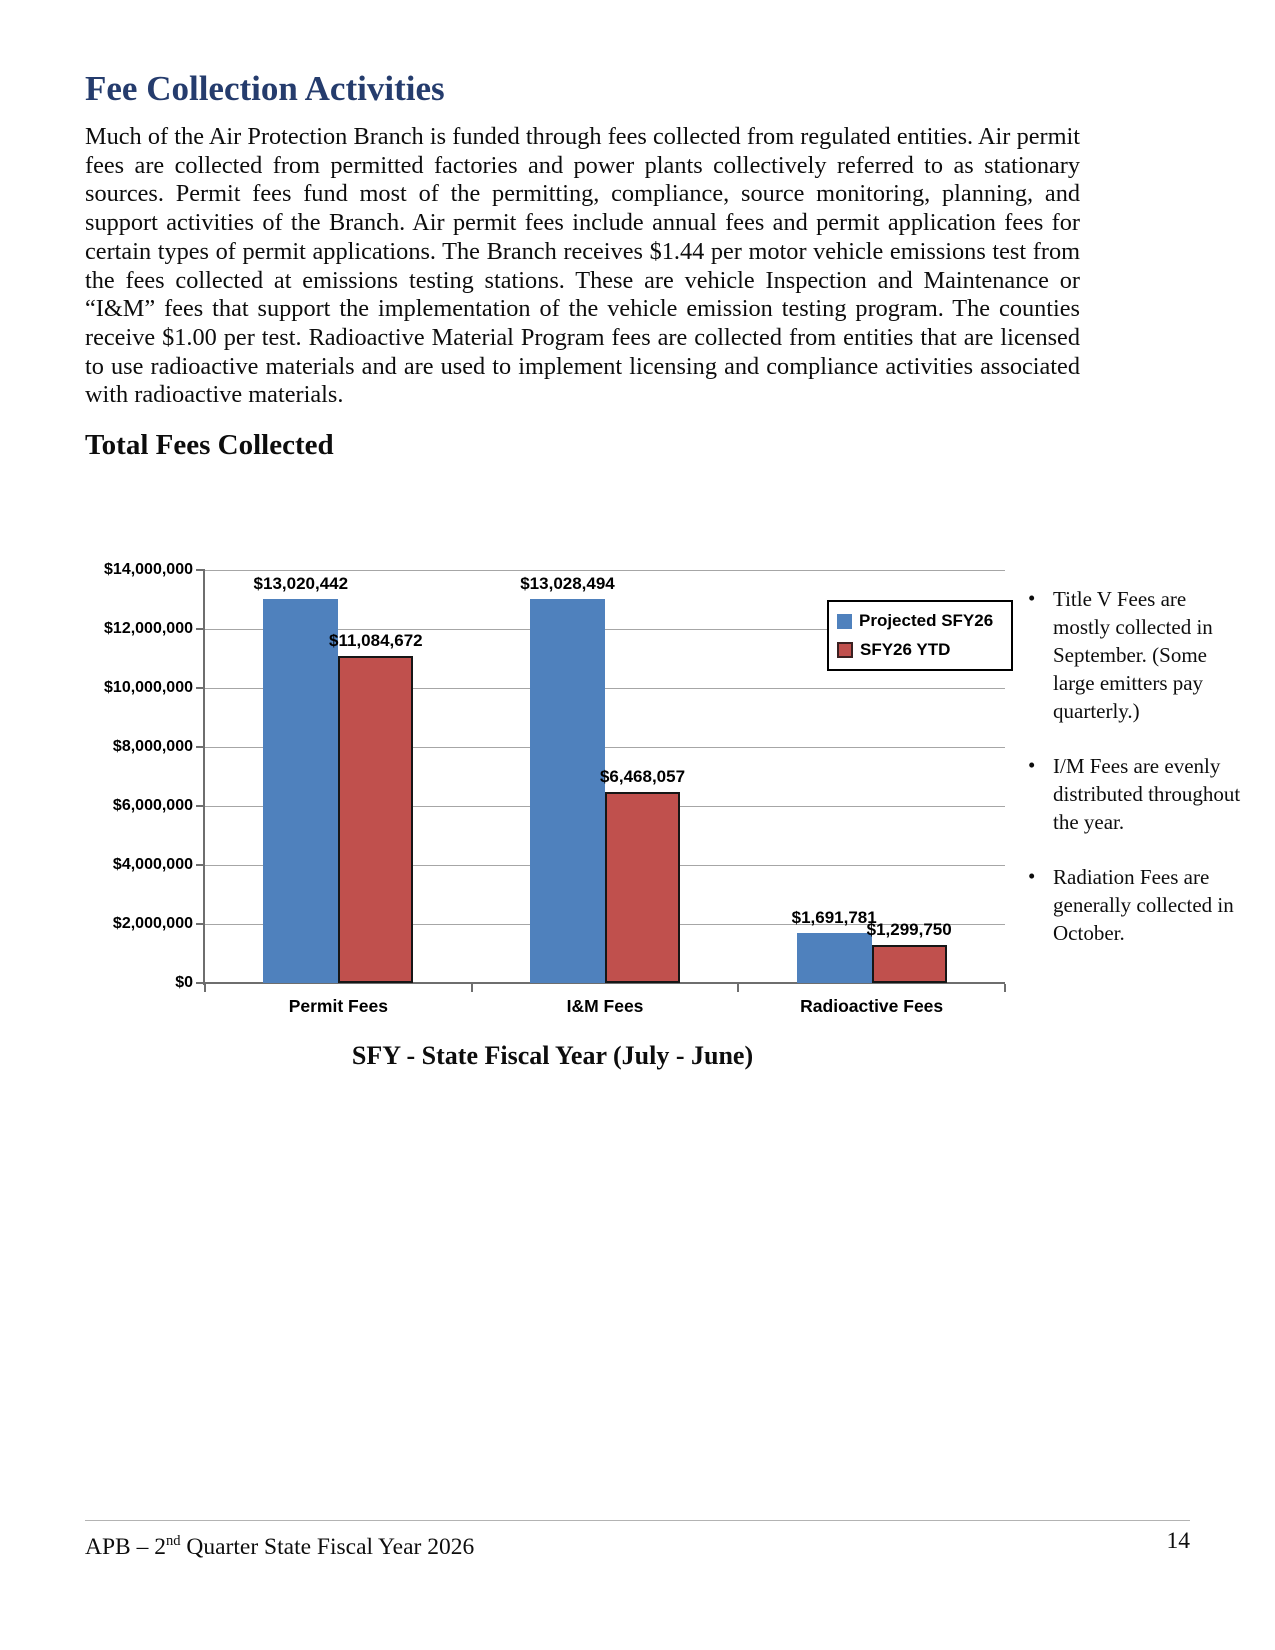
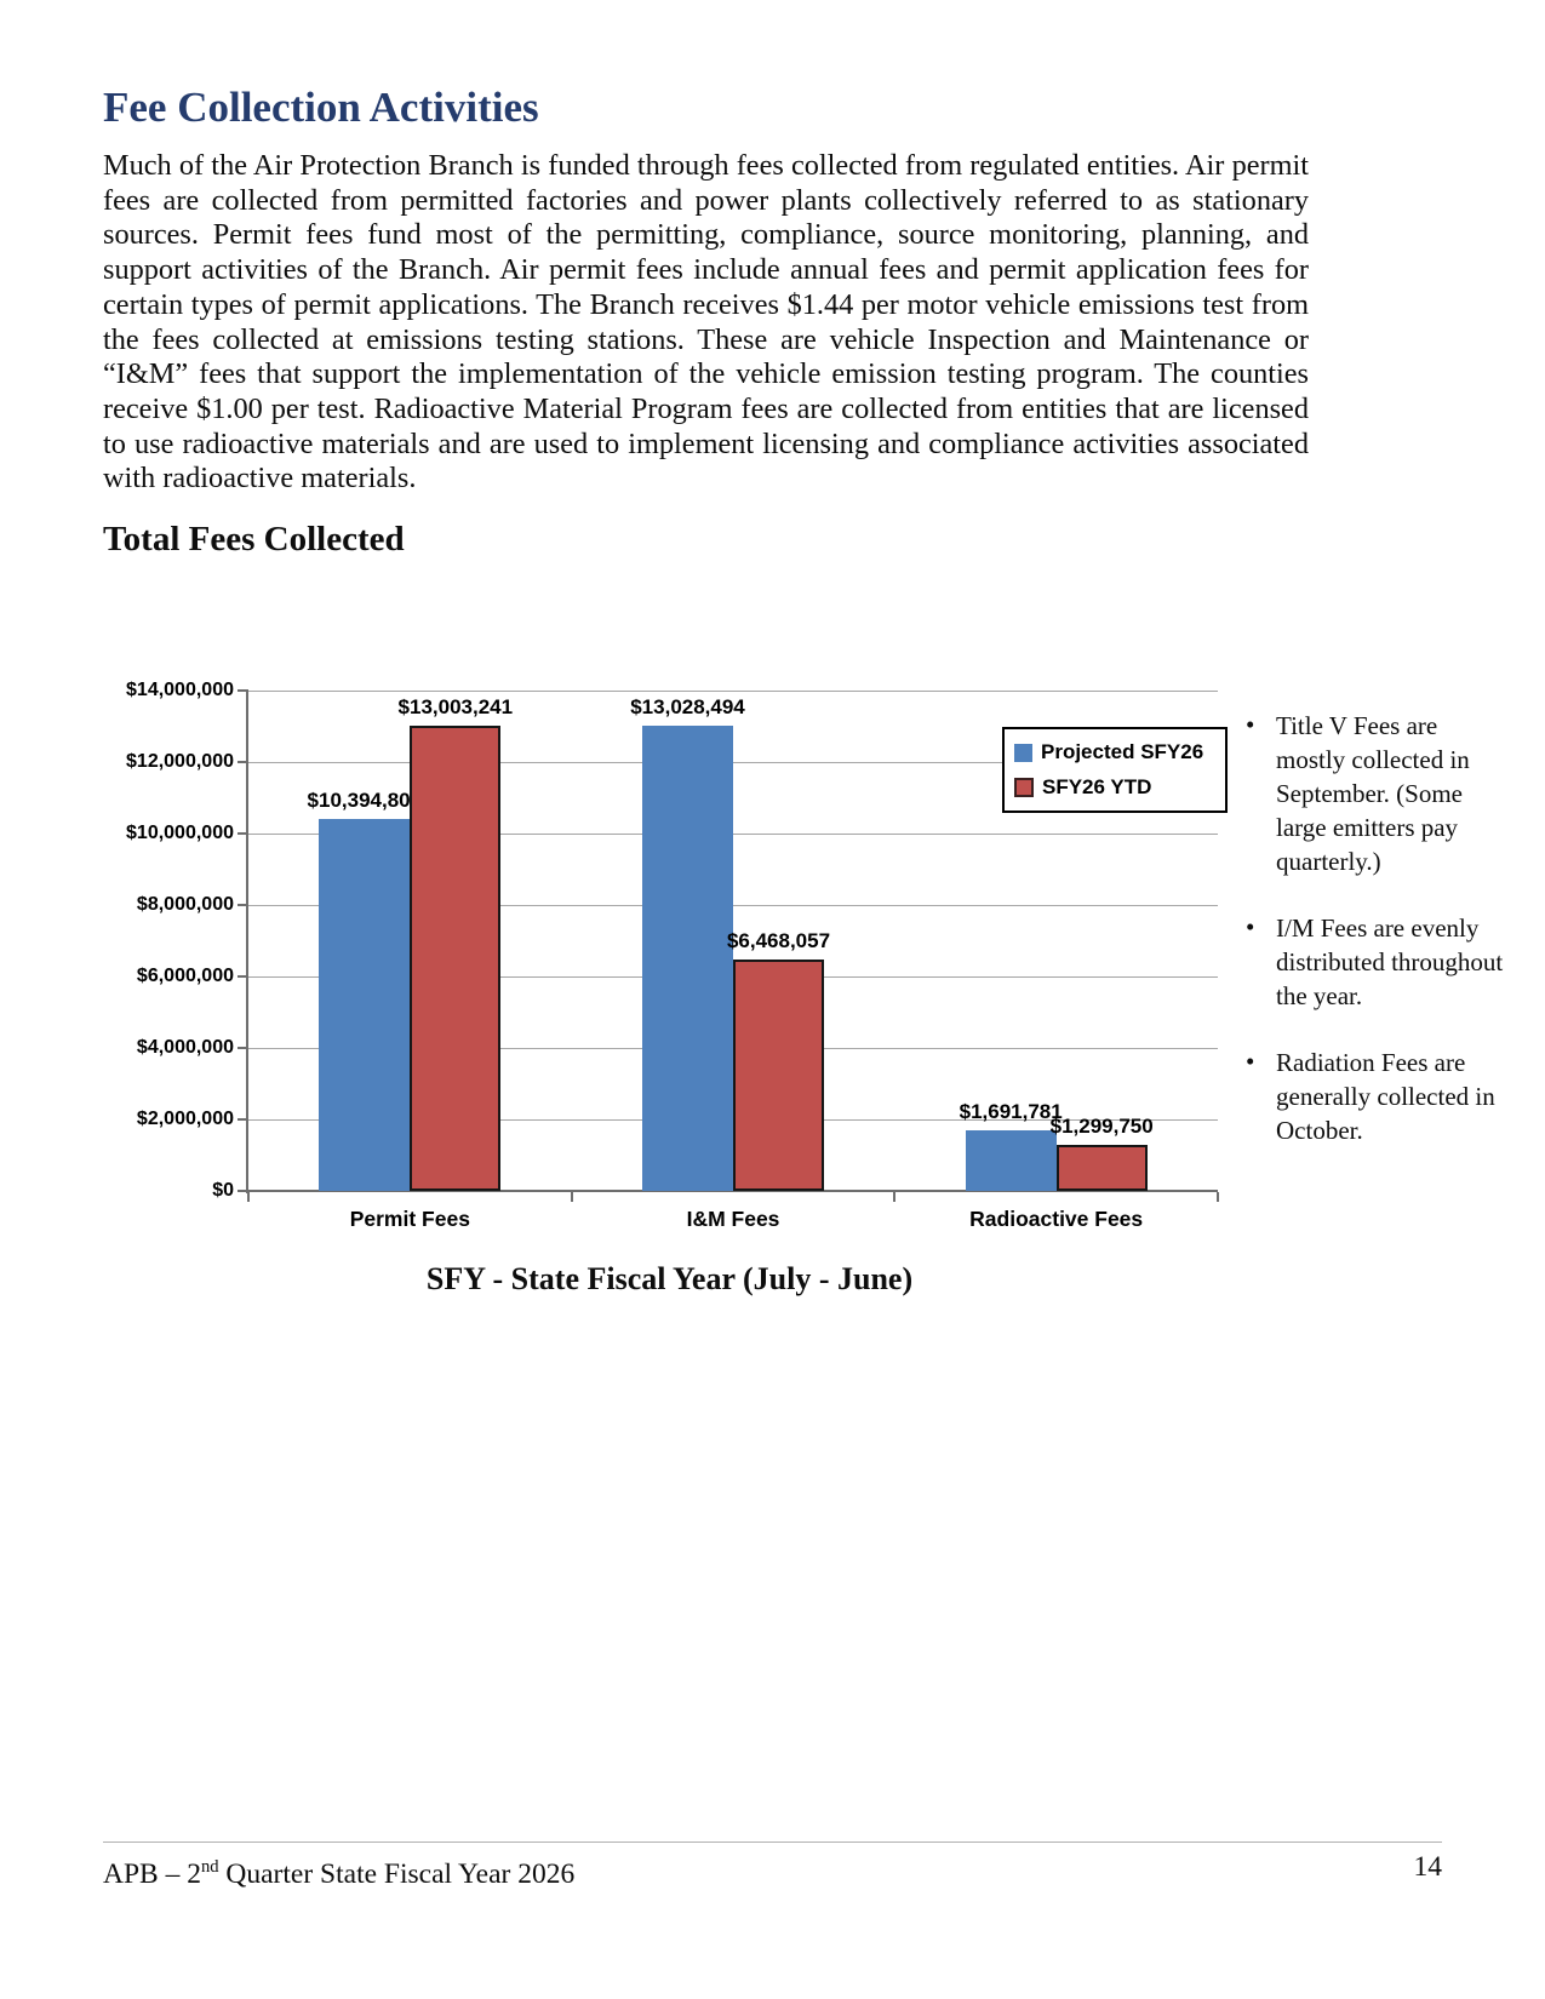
Projected SFY26/Permit Fees: $13,020,442 -> $10,394,808
SFY26 YTD/Permit Fees: $11,084,672 -> $13,003,241
